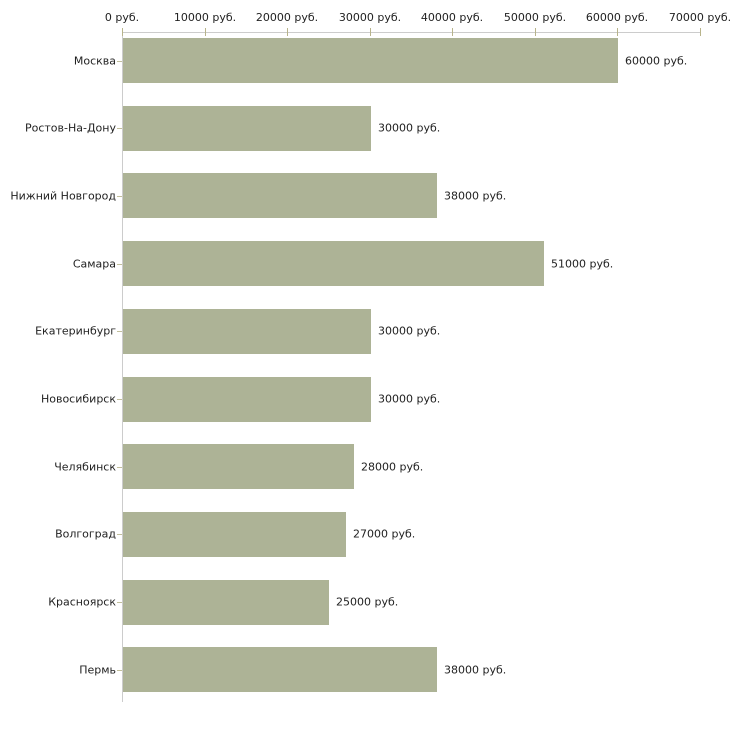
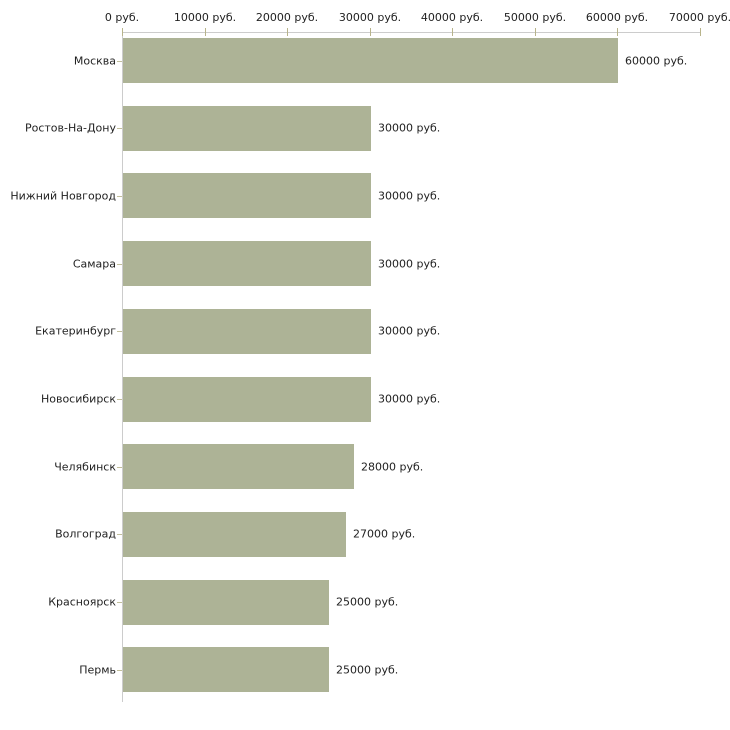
Нижний Новгород: 38000 -> 30000
Самара: 51000 -> 30000
Пермь: 38000 -> 25000
